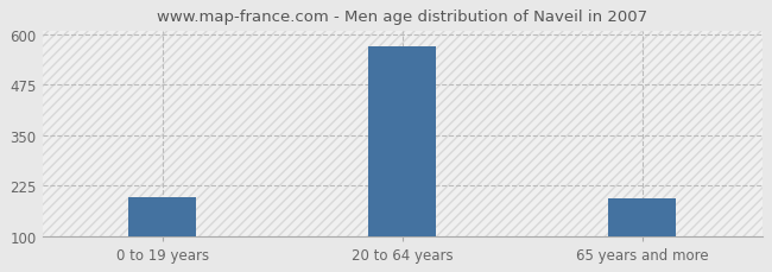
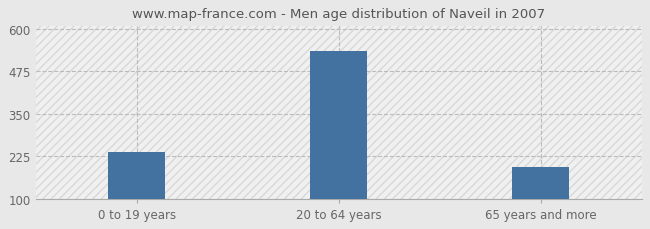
0 to 19 years: 195 -> 238
20 to 64 years: 570 -> 536
